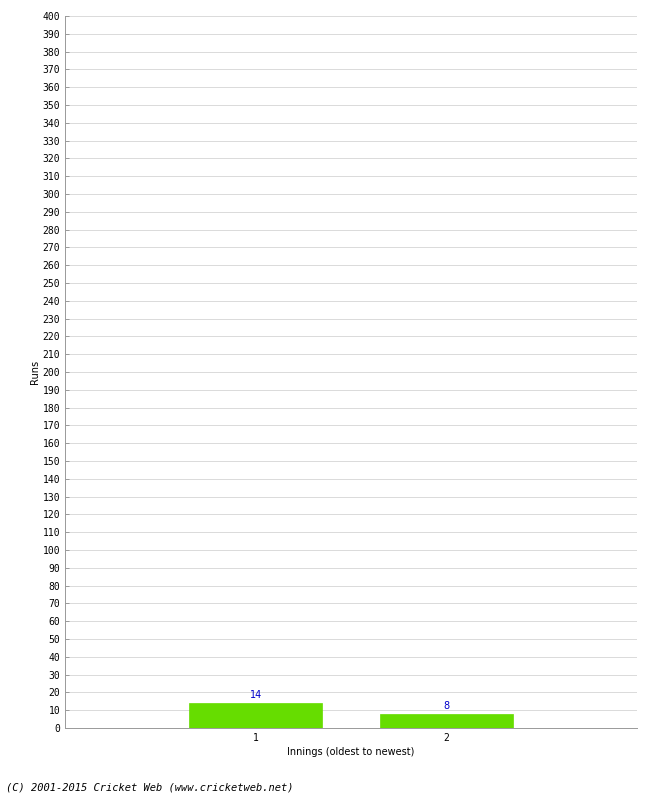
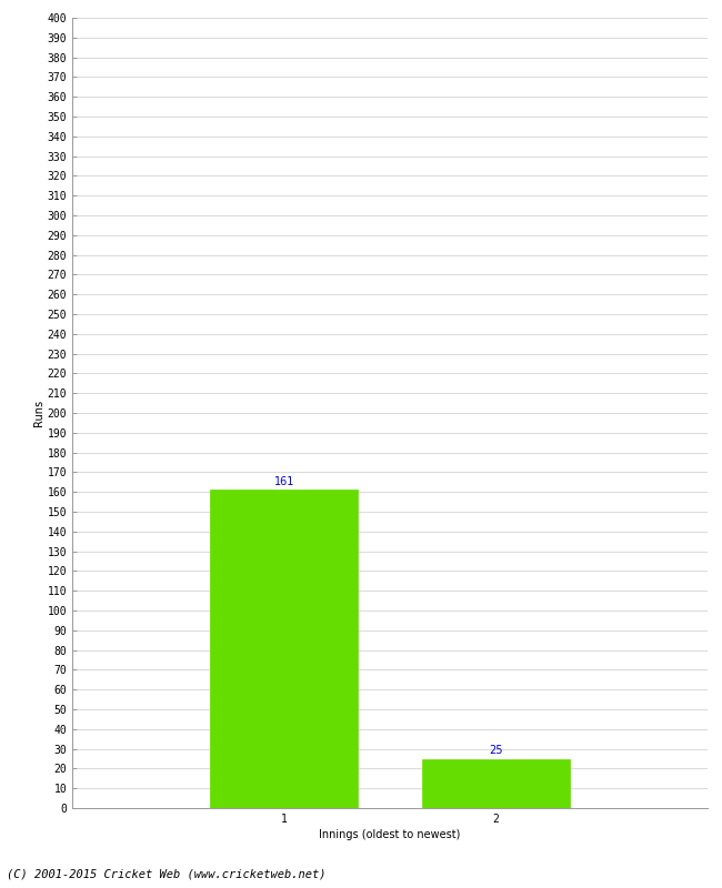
1: 14 -> 161
2: 8 -> 25
